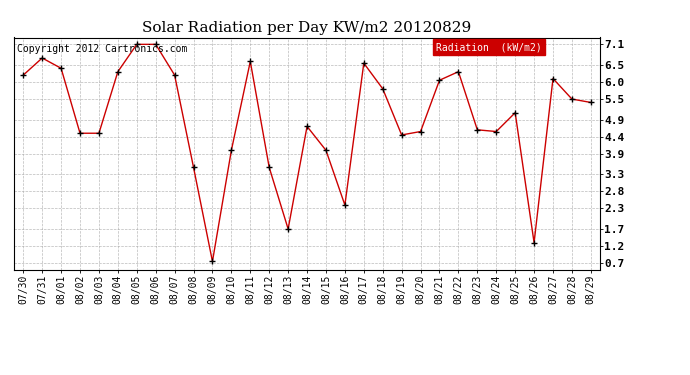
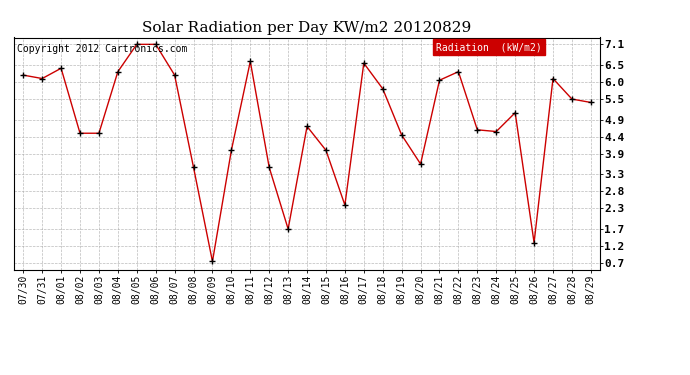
07/31: 6.70 -> 6.10
08/20: 4.55 -> 3.60
